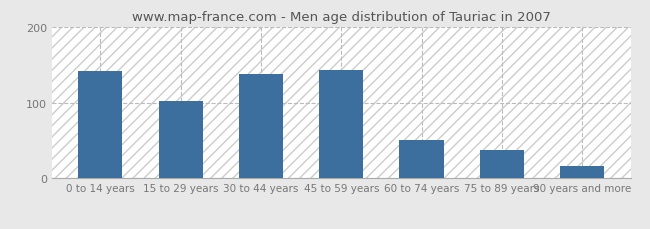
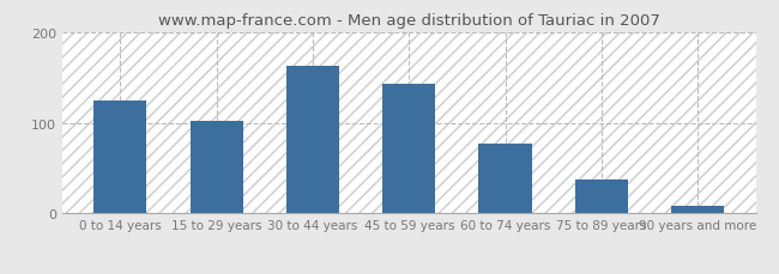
0 to 14 years: 142 -> 125
30 to 44 years: 138 -> 163
60 to 74 years: 50 -> 77
90 years and more: 16 -> 8
